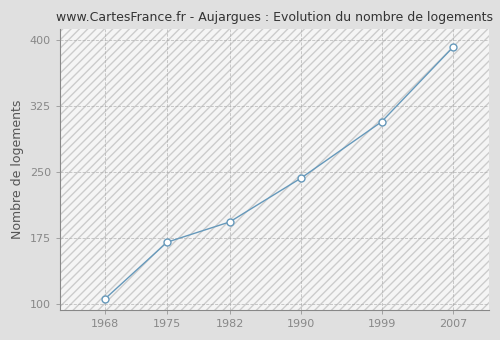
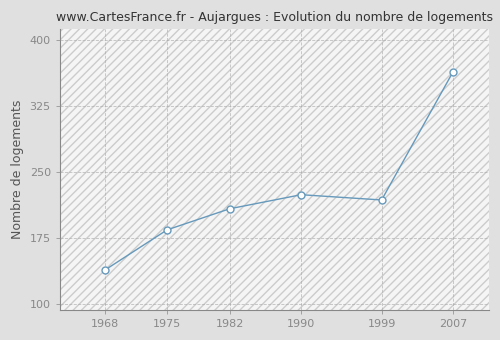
1968: 105 -> 138
1975: 170 -> 184
1982: 193 -> 208
1990: 243 -> 224
1999: 307 -> 218
2007: 392 -> 364
